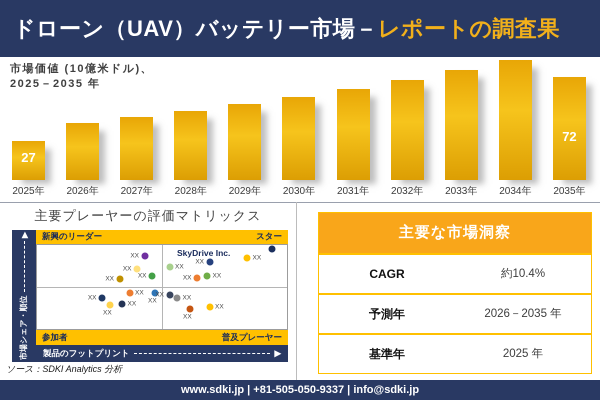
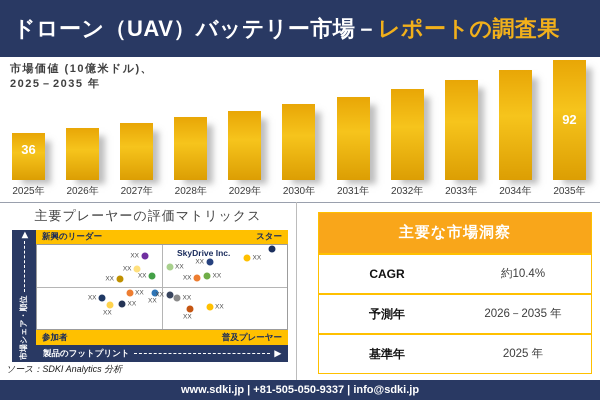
市場価値 (10億米ドル)、2025－2035 年/2025年: 27 -> 36
市場価値 (10億米ドル)、2025－2035 年/2035年: 72 -> 92
